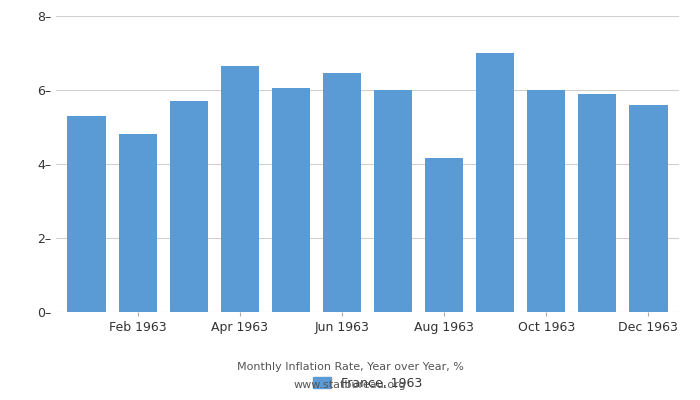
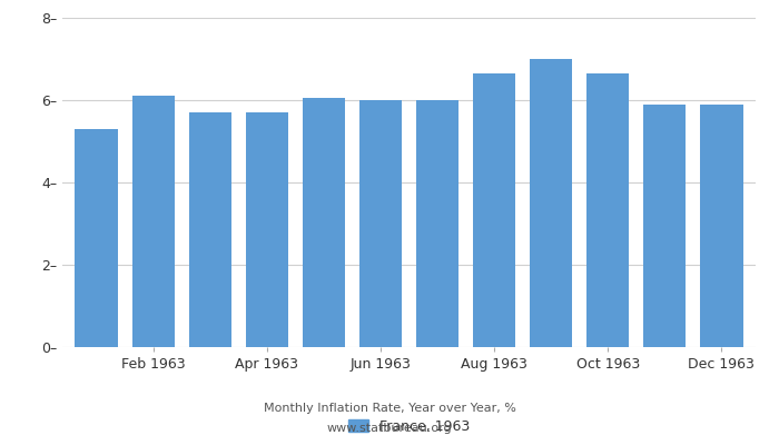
Feb 1963: 4.80– -> 6.10–
Apr 1963: 6.65– -> 5.70–
Jun 1963: 6.45– -> 6.00–
Aug 1963: 4.15– -> 6.65–
Oct 1963: 6.00– -> 6.65–
Dec 1963: 5.60– -> 5.90–
